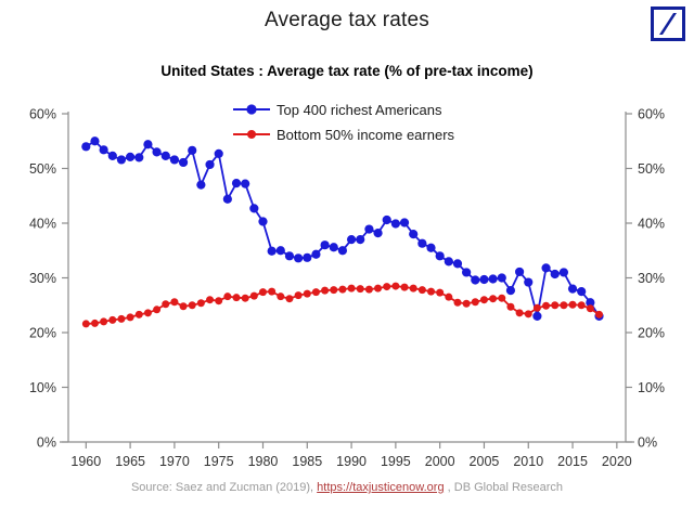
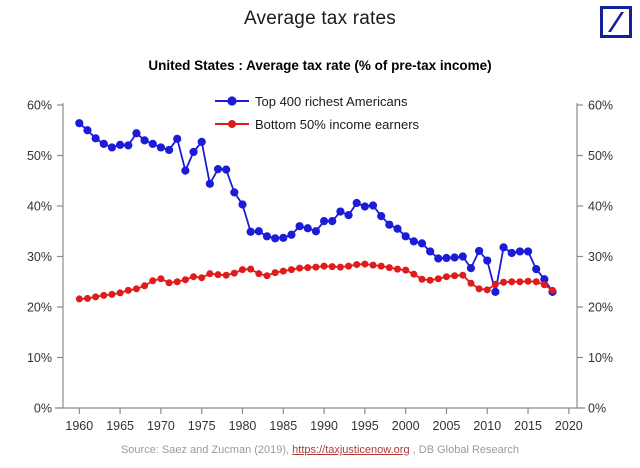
Top 400 richest Americans/1960: 54% -> 56%
Top 400 richest Americans/2015: 28% -> 31%
